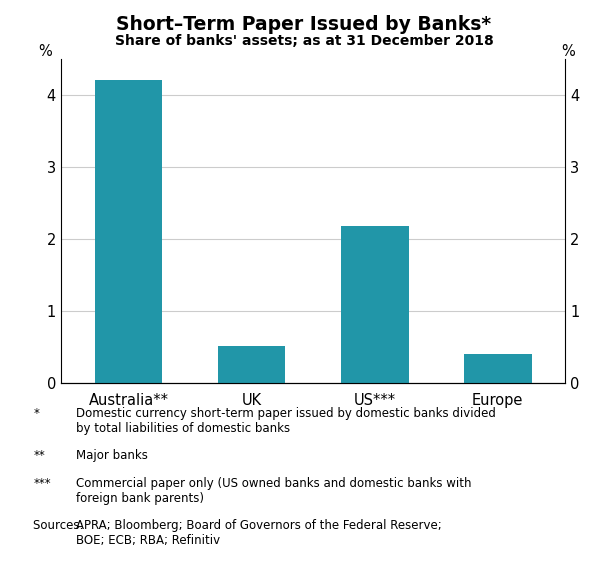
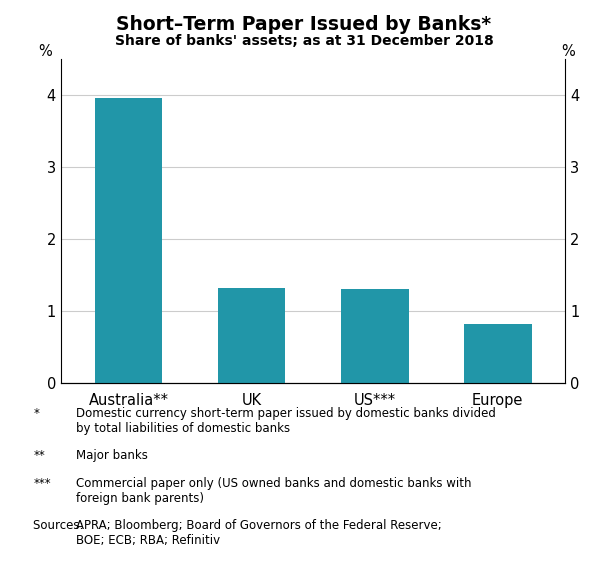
Australia**: 4.20 -> 3.95
UK: 0.52 -> 1.32
US***: 2.18 -> 1.30
Europe: 0.40 -> 0.82
